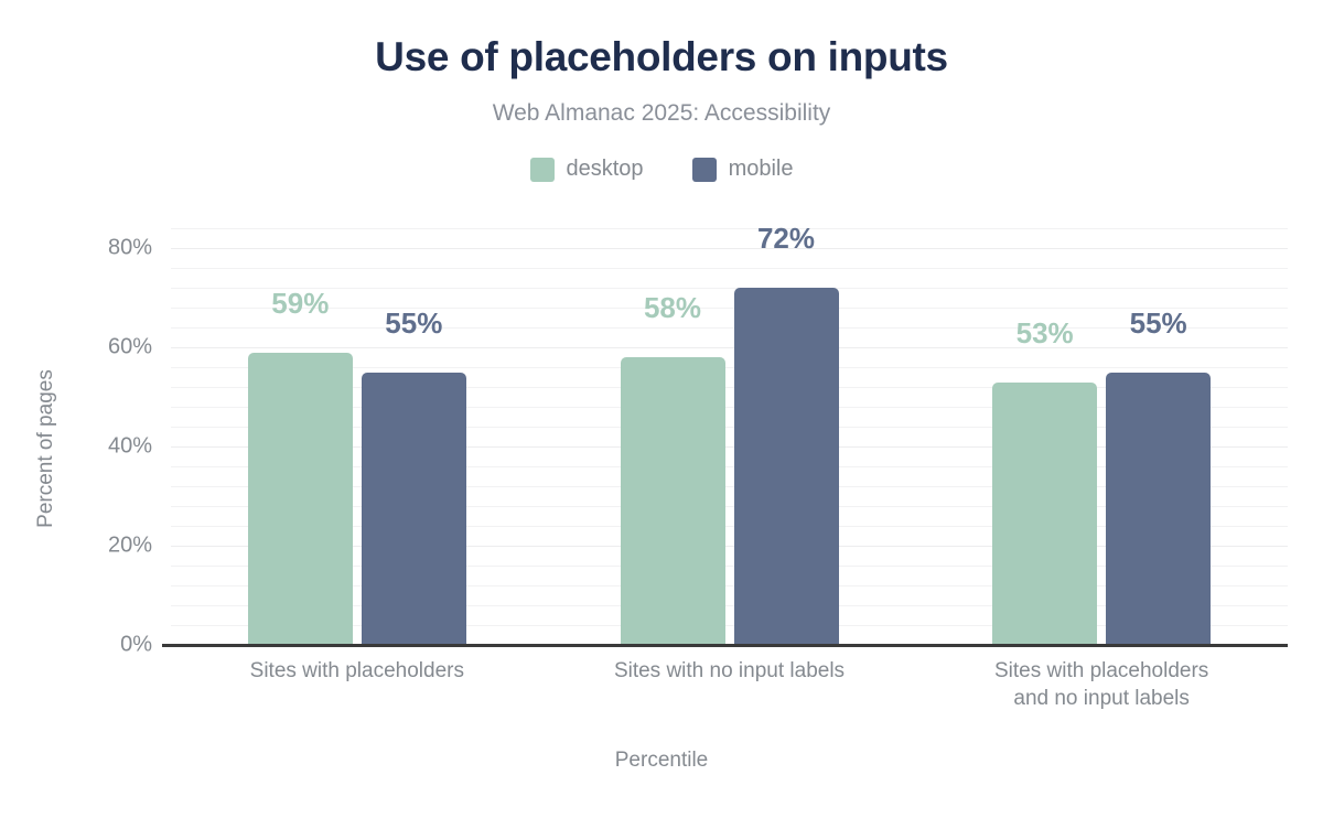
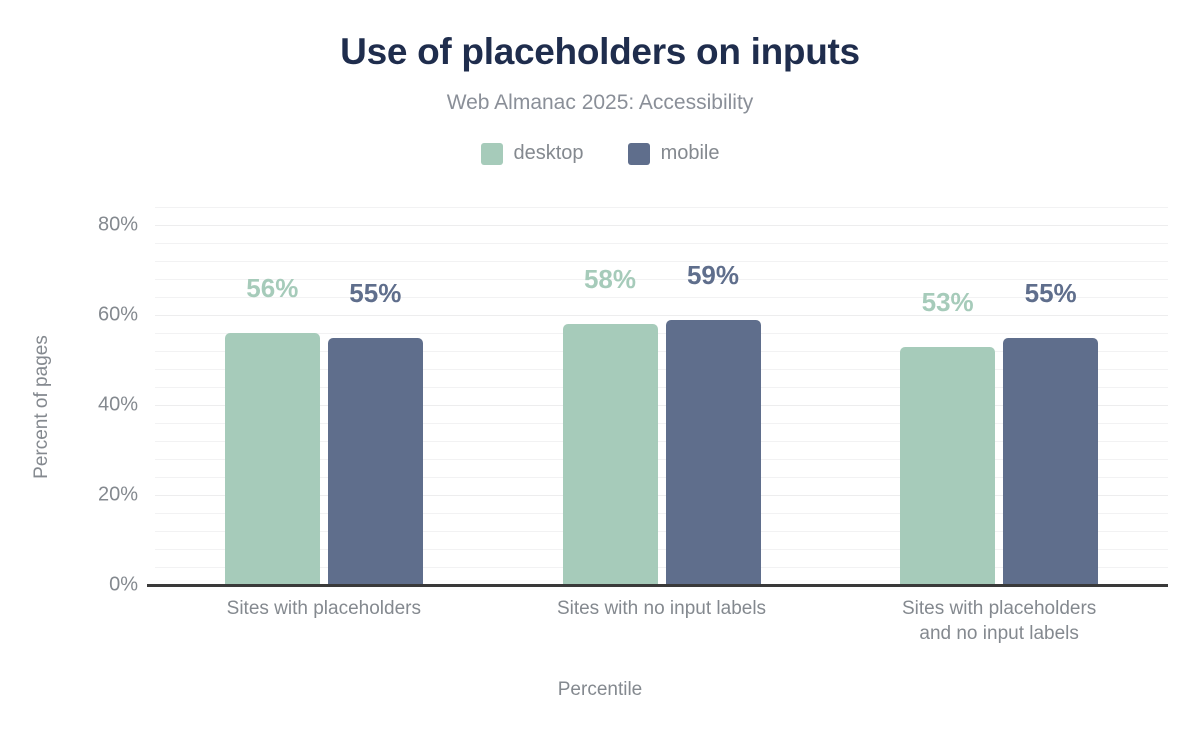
desktop/Sites with placeholders: 59% -> 56%
mobile/Sites with no input labels: 72% -> 59%
